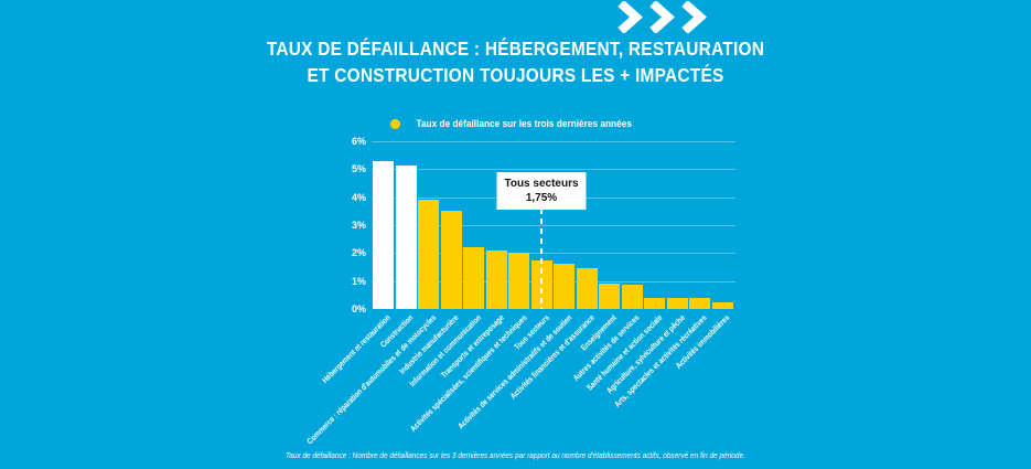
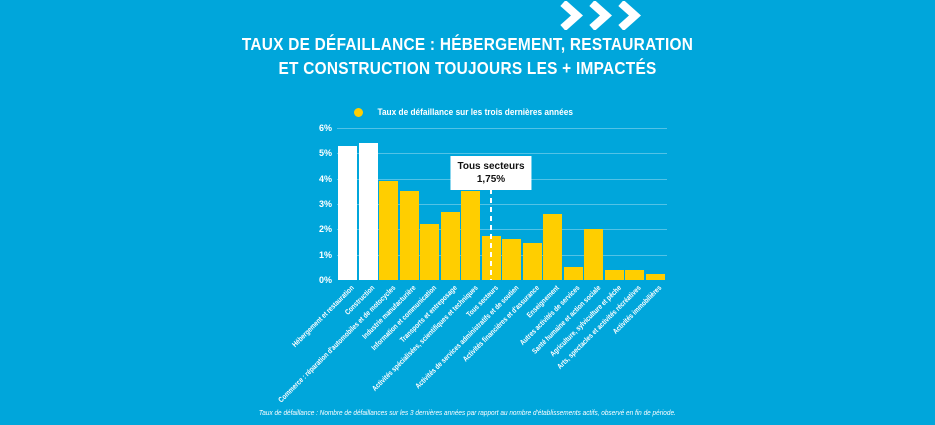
Construction: 5.2% -> 5.4%
Transports et entreposage: 2.1% -> 2.7%
Activités spécialisées, scientifiques et techniques: 2.0% -> 3.5%
Enseignement: 0.9% -> 2.6%
Autres activités de services: 0.8% -> 0.5%
Santé humaine et action sociale: 0.4% -> 2.0%
